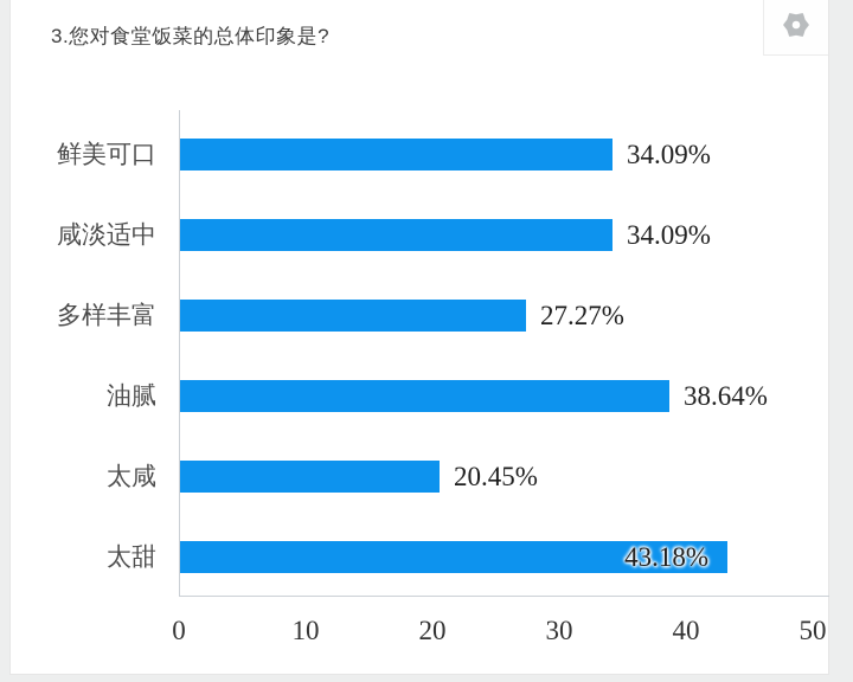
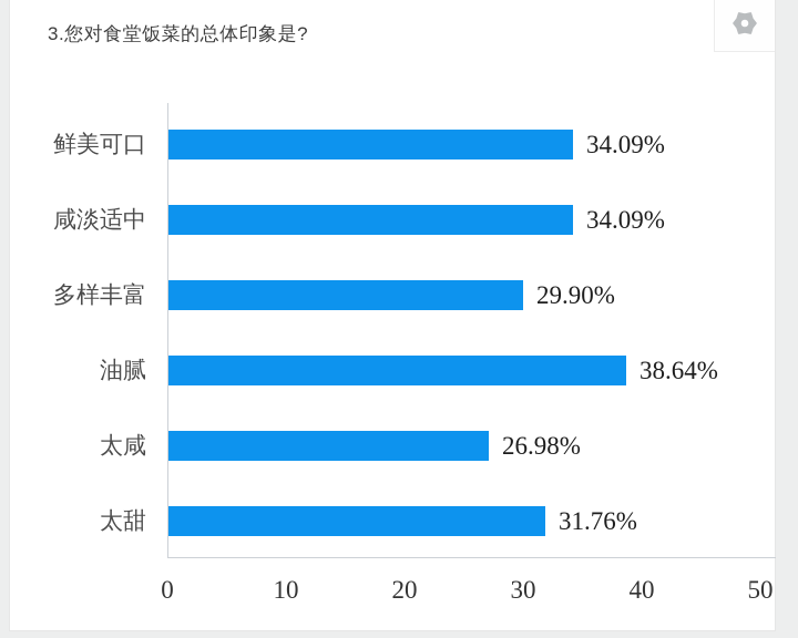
多样丰富: 27.27% -> 29.90%
太咸: 20.45% -> 26.98%
太甜: 43.18% -> 31.76%
